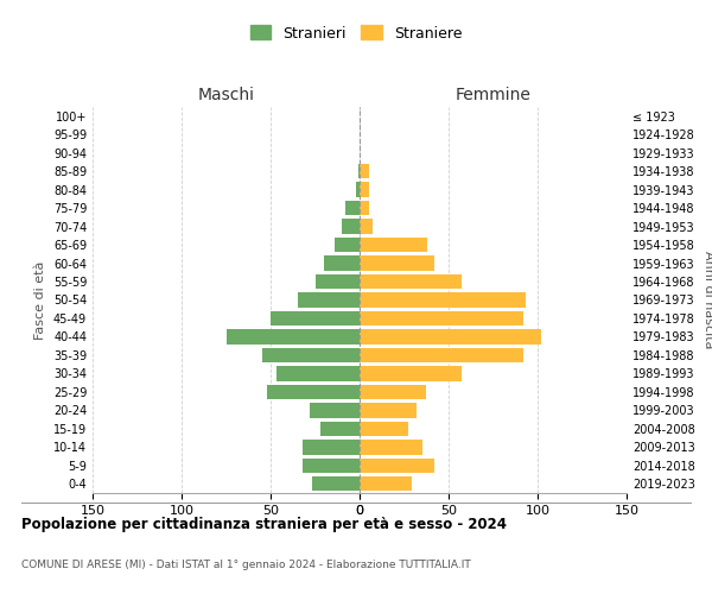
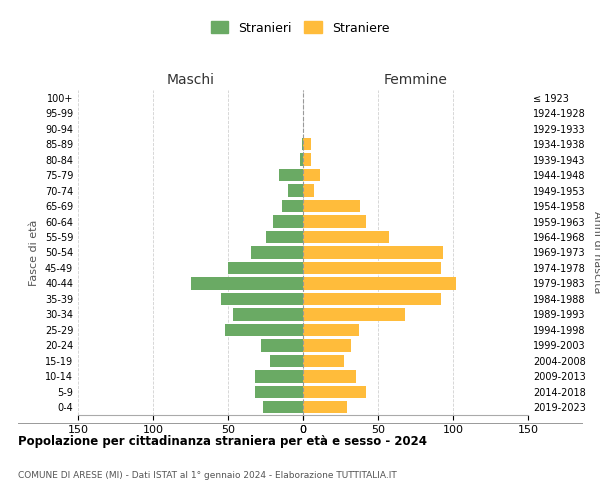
Maschi/75-79: 8 -> 16
Femmine/1944-1948: 5 -> 11
Femmine/1989-1993: 57 -> 68
